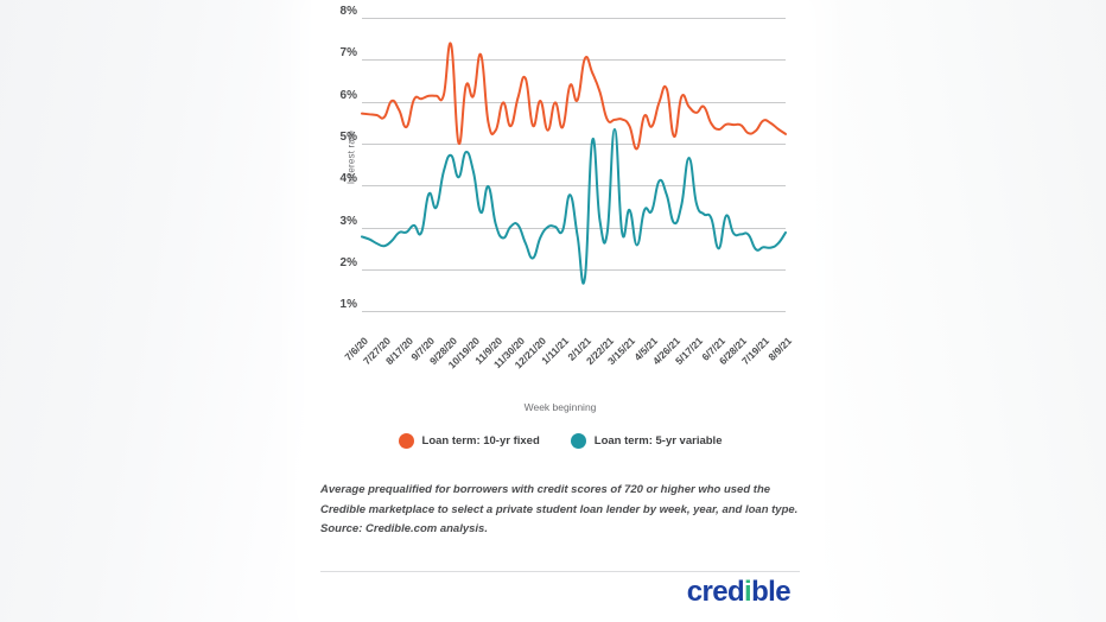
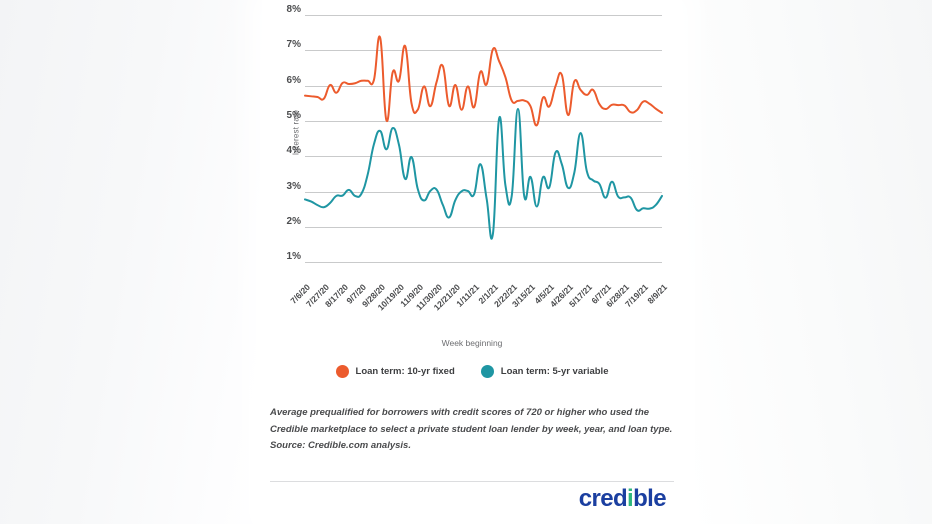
Loan term: 10-yr fixed/8/17/20: 5.4% -> 6.1%
Loan term: 5-yr variable/9/7/20: 3.8% -> 2.9%
Loan term: 5-yr variable/4/5/21: 3.4% -> 3.1%
Loan term: 5-yr variable/6/7/21: 2.5% -> 2.8%
